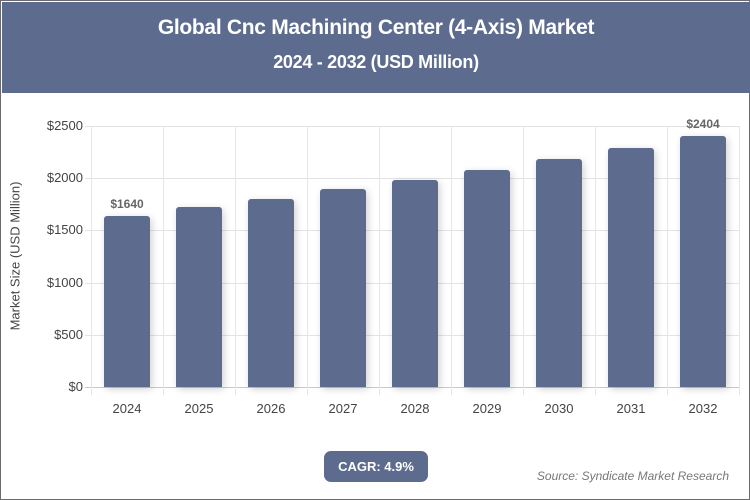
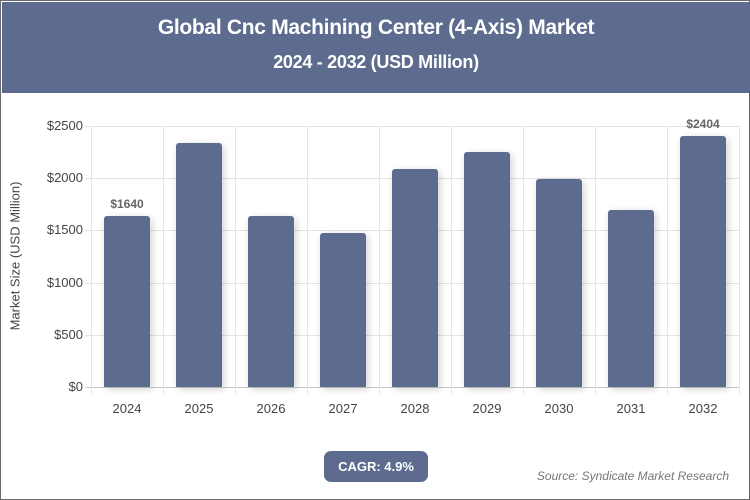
2025: $1720 -> $2340
2026: $1800 -> $1640
2027: $1890 -> $1480
2028: $1980 -> $2090
2029: $2080 -> $2250
2030: $2180 -> $1990
2031: $2290 -> $1700
